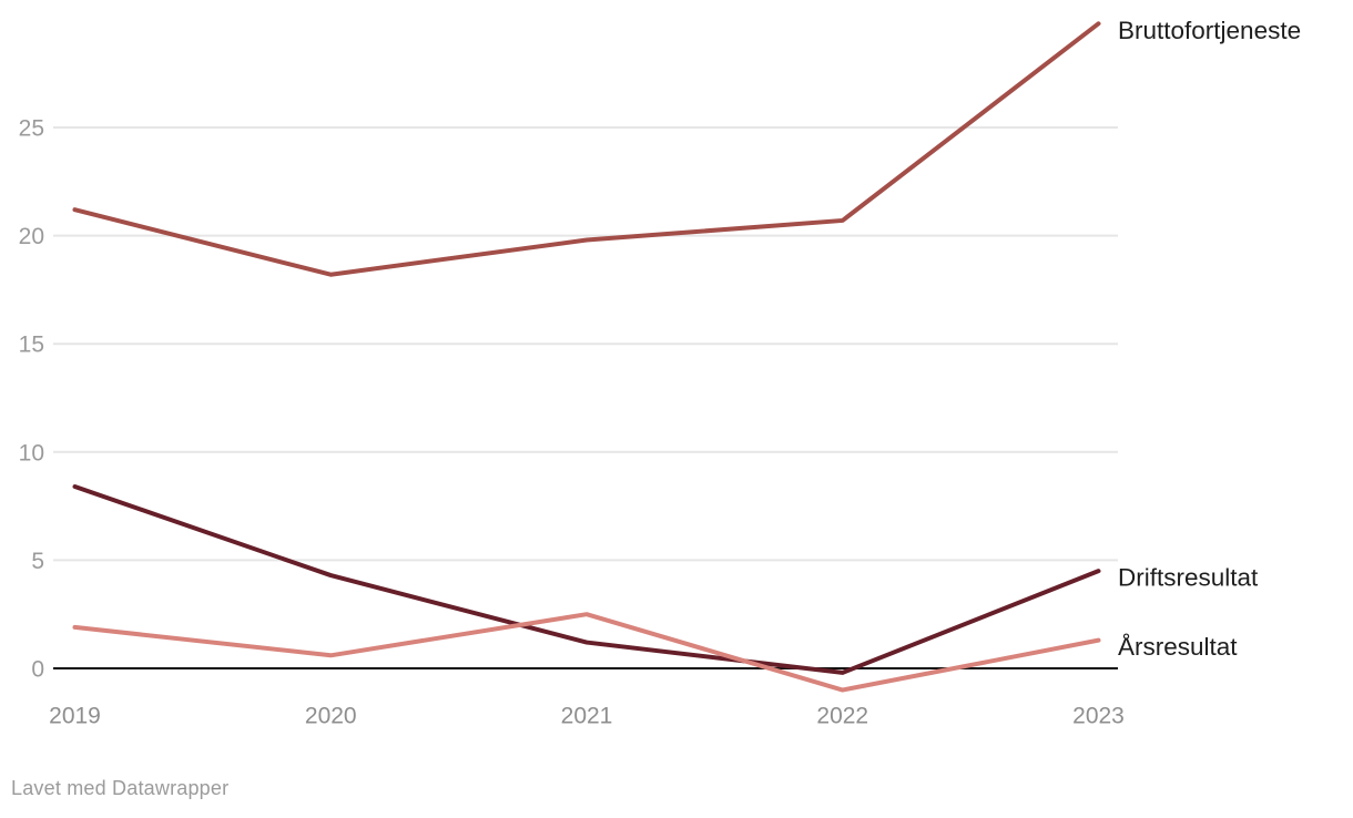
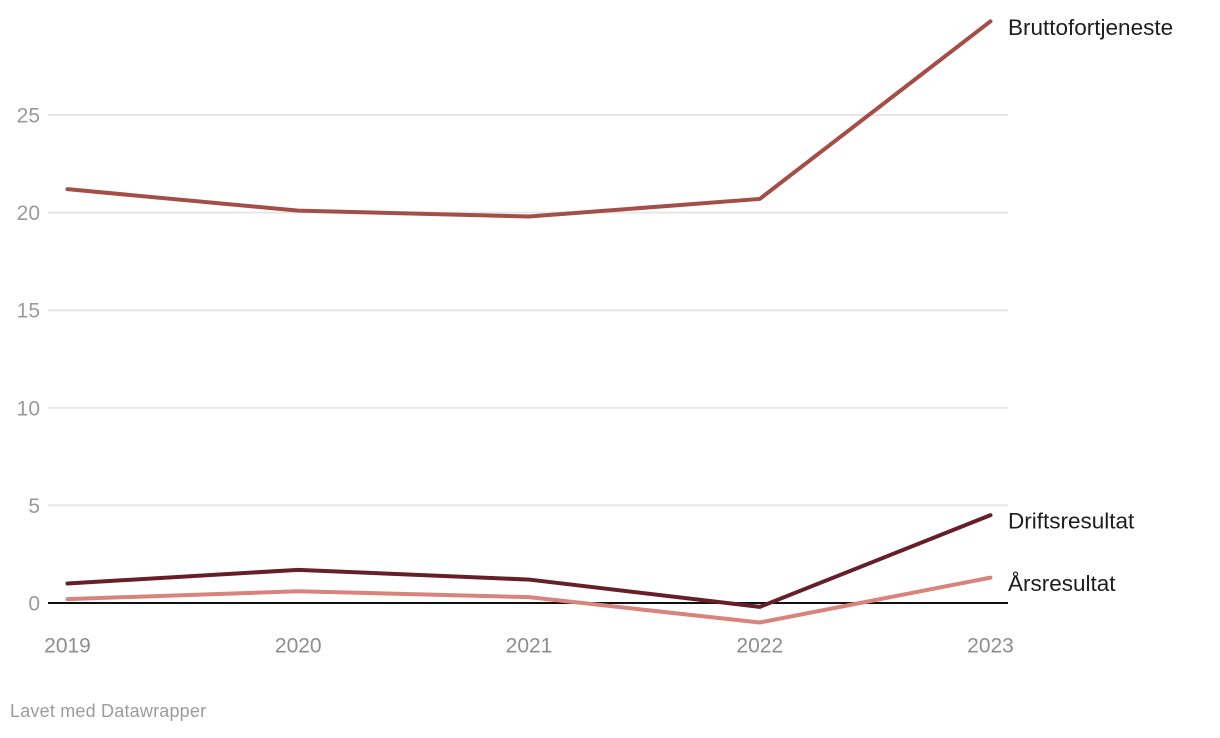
Driftsresultat/2019: 8.4 -> 1.0
Årsresultat/2019: 1.9 -> 0.2
Bruttofortjeneste/2020: 18.2 -> 20.1
Driftsresultat/2020: 4.3 -> 1.7
Årsresultat/2021: 2.5 -> 0.3
